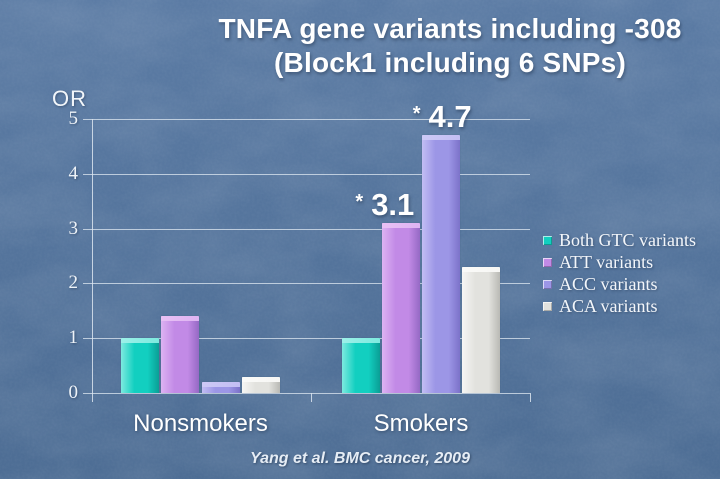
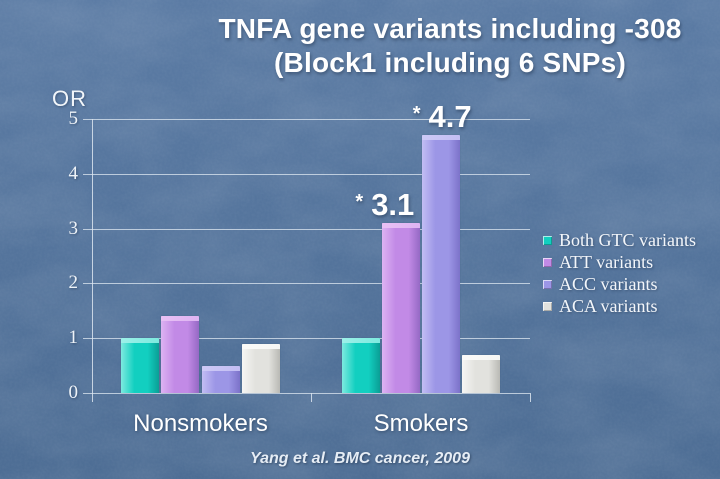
ACC variants/Nonsmokers: 0.2 -> 0.5
ACA variants/Nonsmokers: 0.3 -> 0.9
ACA variants/Smokers: 2.3 -> 0.7
